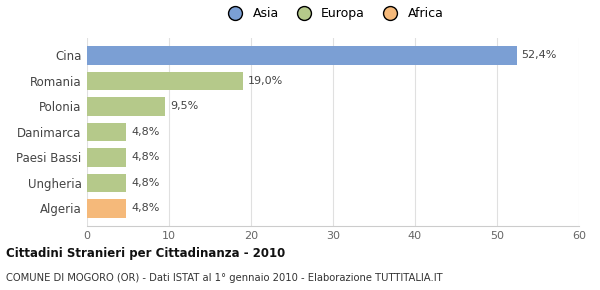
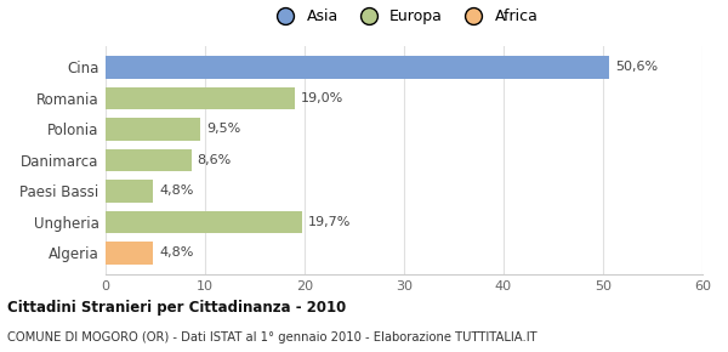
Cina: 52,4% -> 50,6%
Danimarca: 4,8% -> 8,6%
Ungheria: 4,8% -> 19,7%
